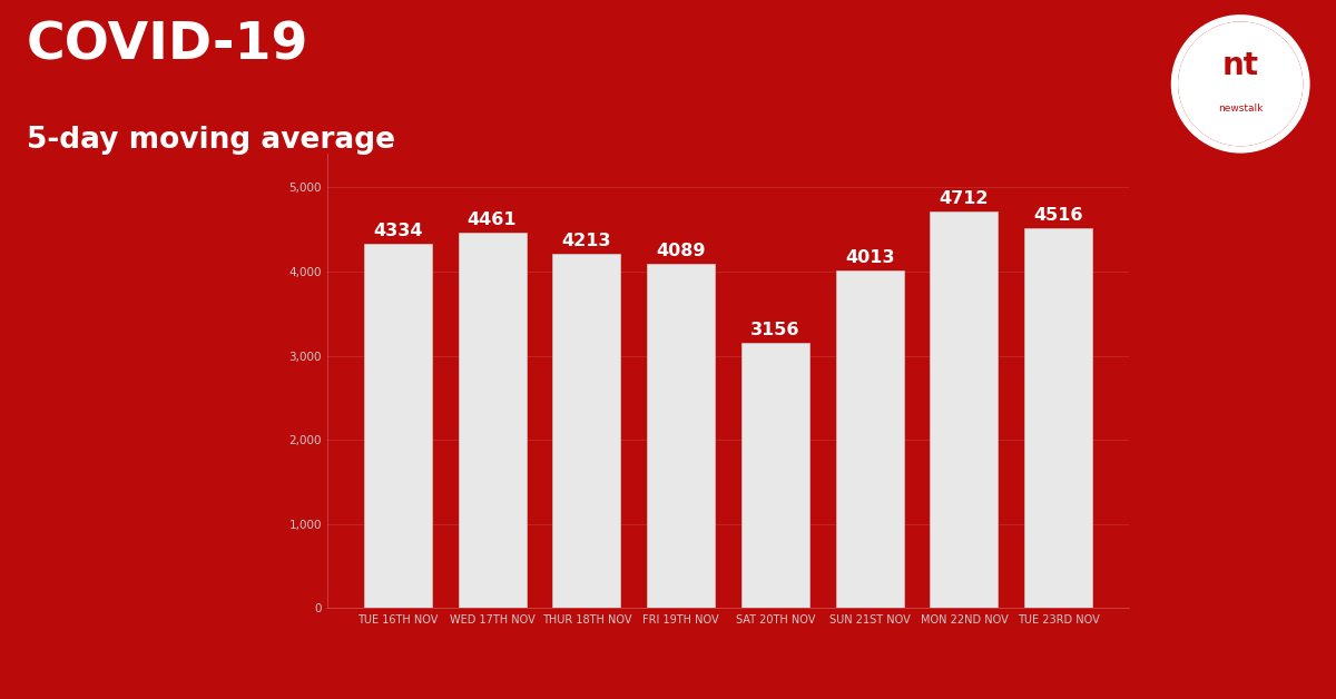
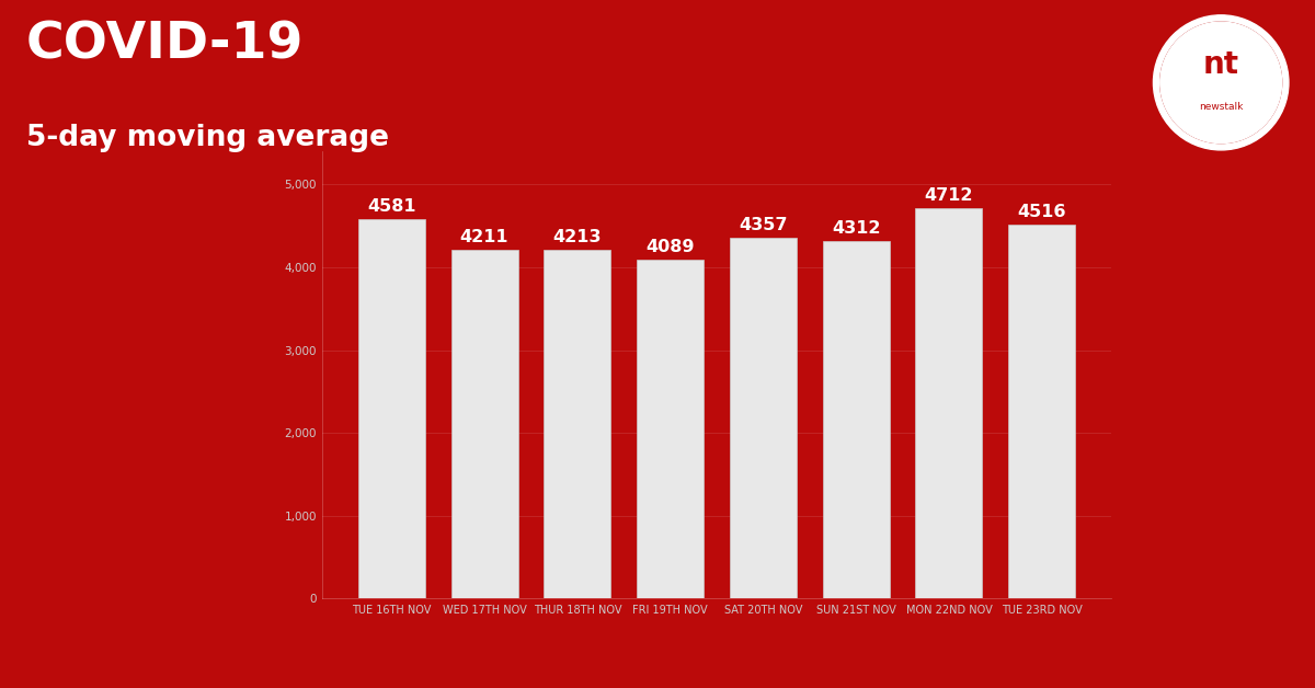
TUE 16TH NOV: 4334 -> 4581
WED 17TH NOV: 4461 -> 4211
SAT 20TH NOV: 3156 -> 4357
SUN 21ST NOV: 4013 -> 4312
